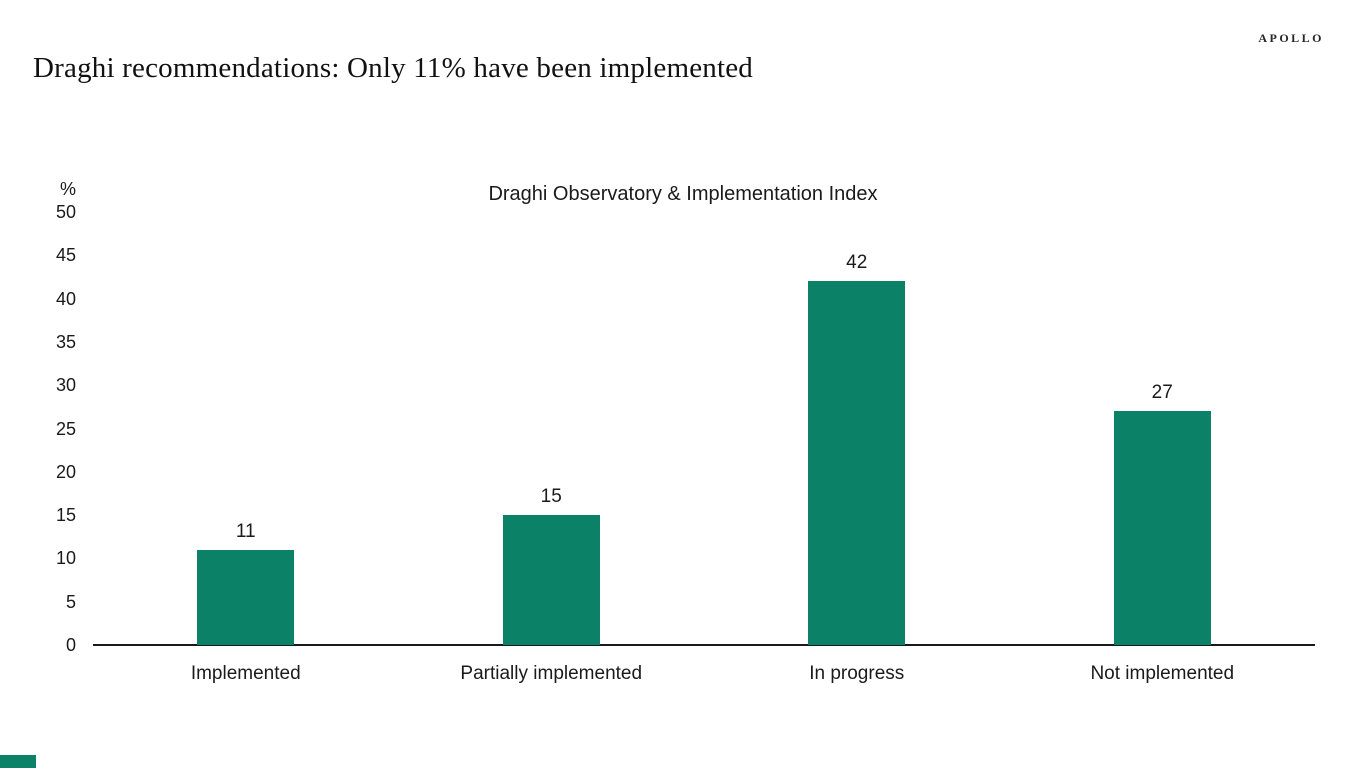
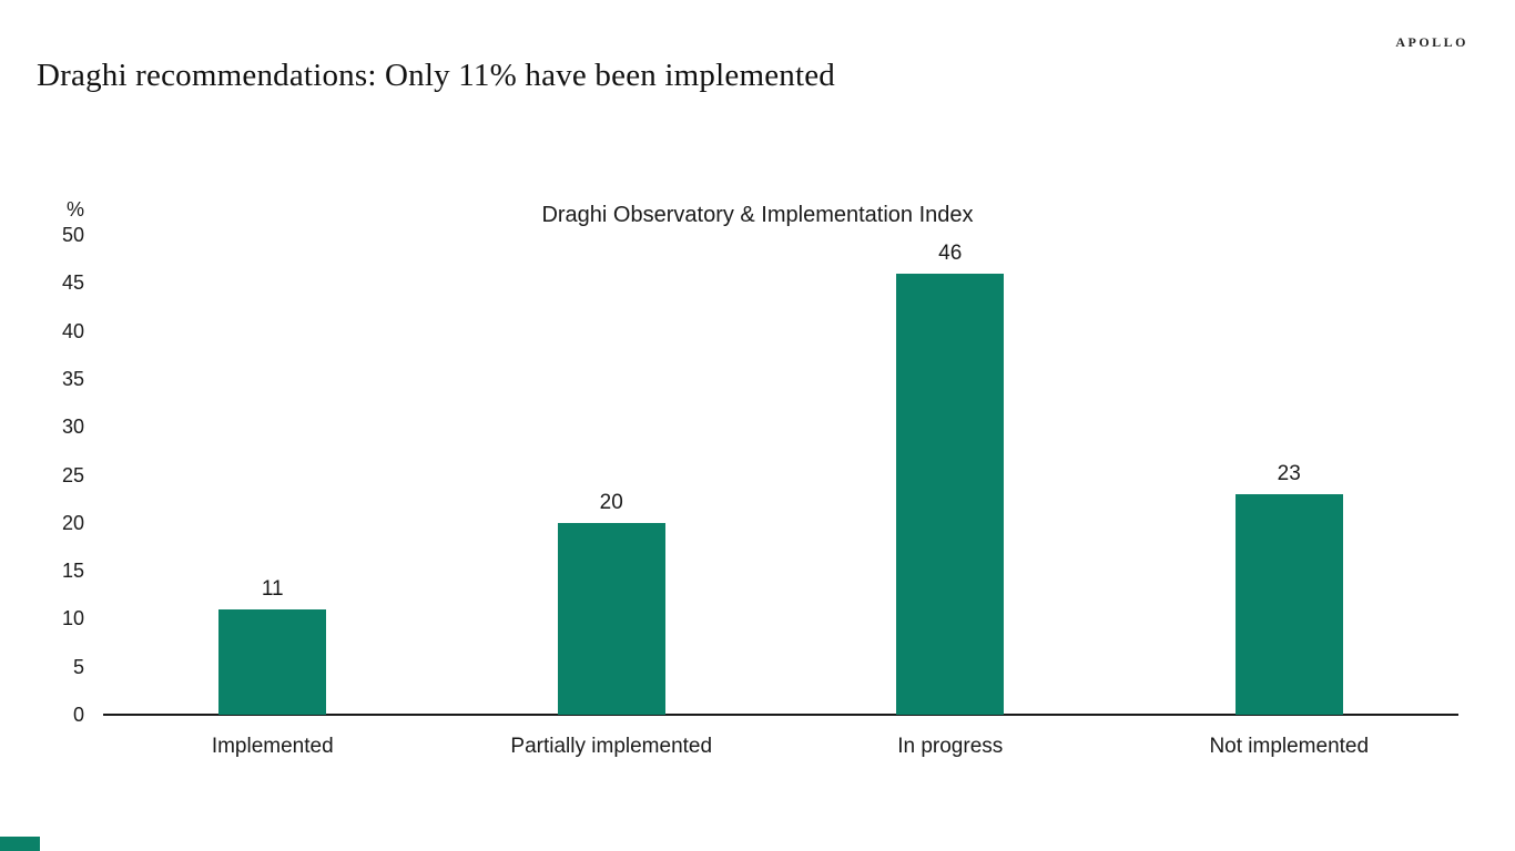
Partially implemented: 15 -> 20
In progress: 42 -> 46
Not implemented: 27 -> 23
